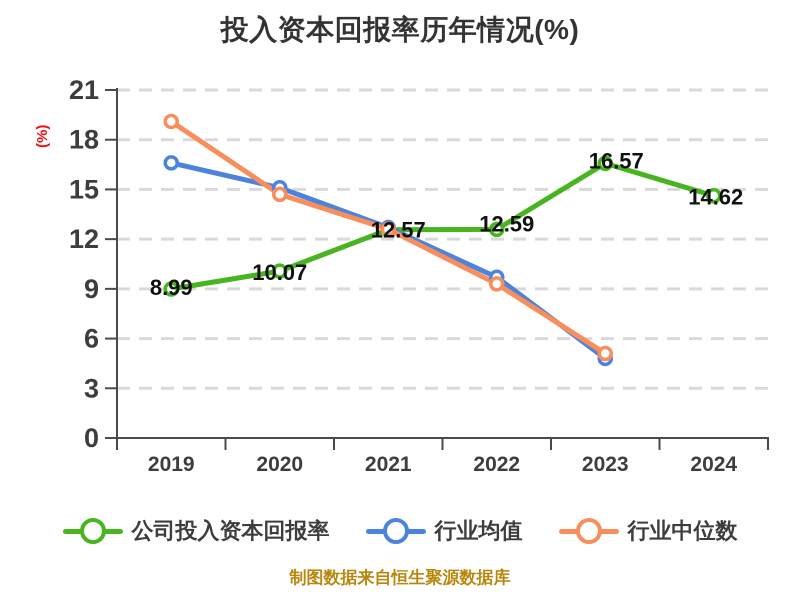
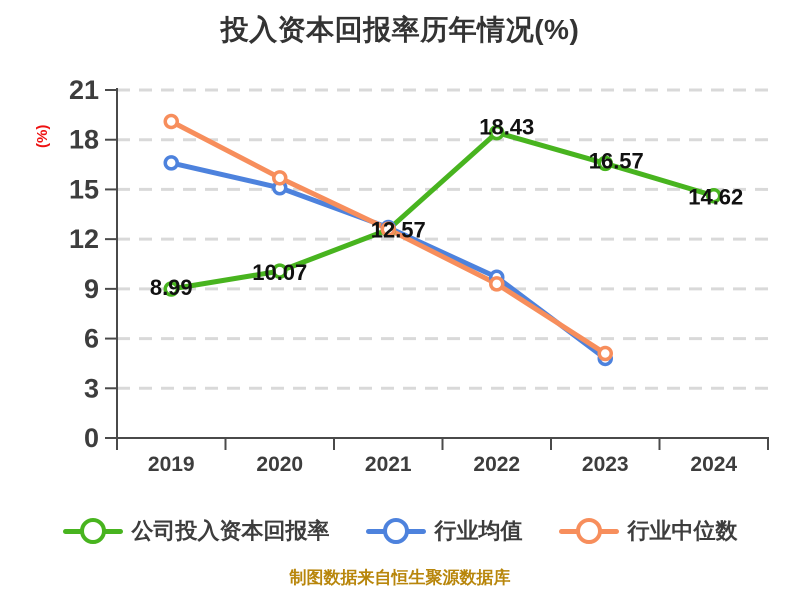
行业中位数/2020: 14.7 -> 15.7
公司投入资本回报率/2022: 12.59 -> 18.43
